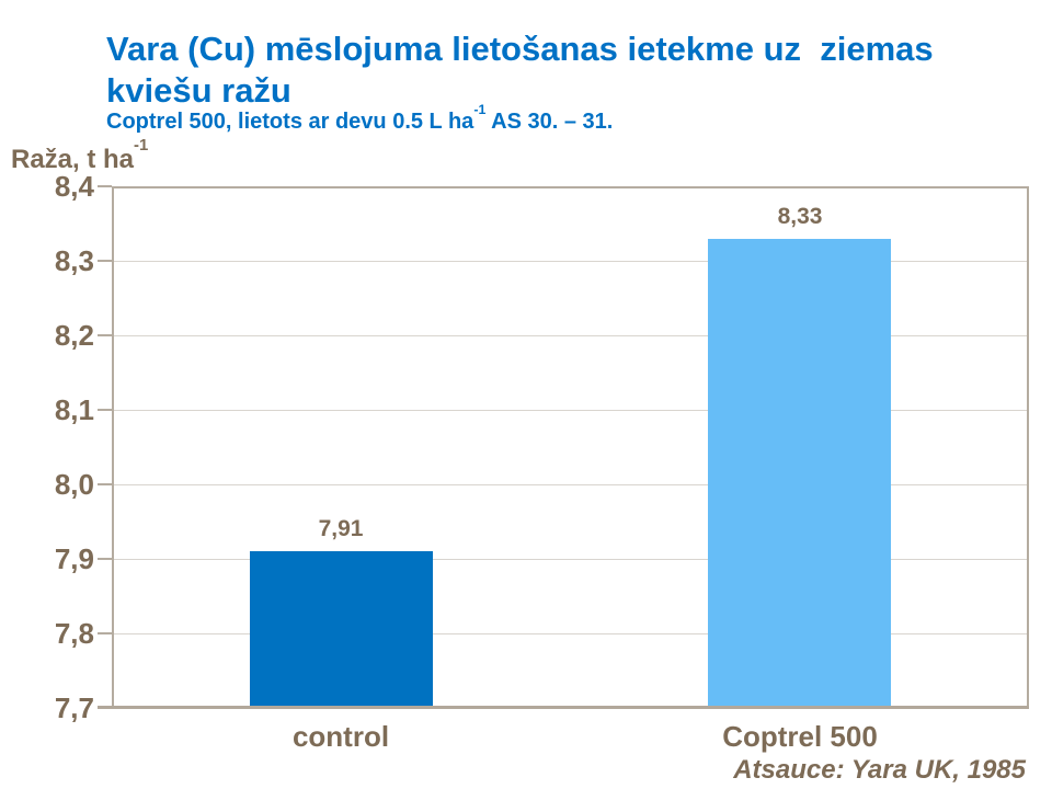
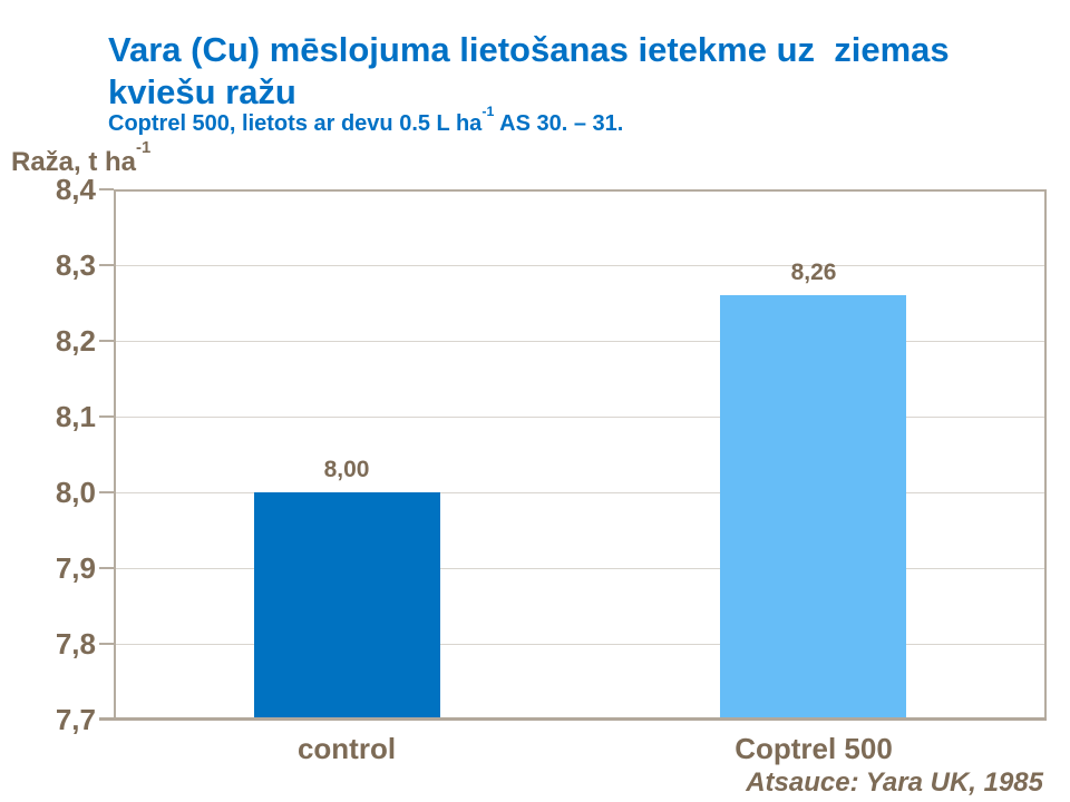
control: 7,91 -> 8,00
Coptrel 500: 8,33 -> 8,26
